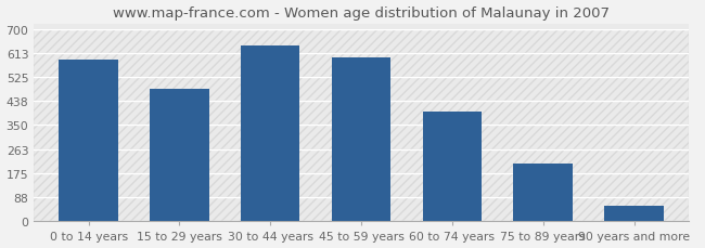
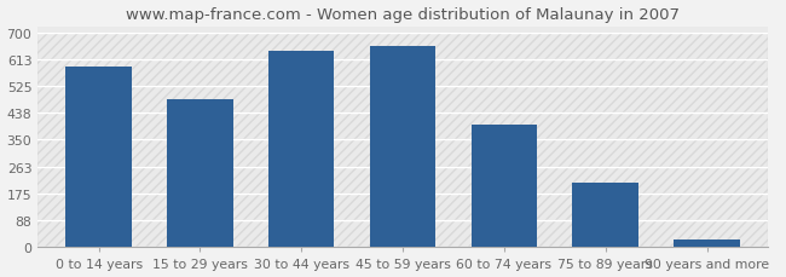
45 to 59 years: 595 -> 655
90 years and more: 55 -> 25
